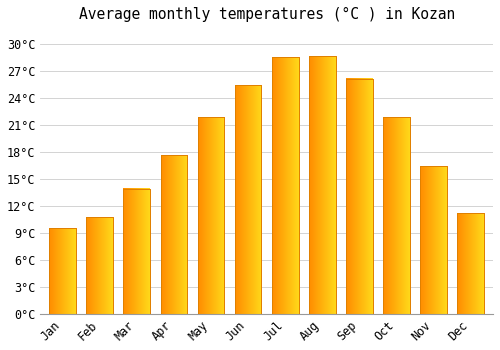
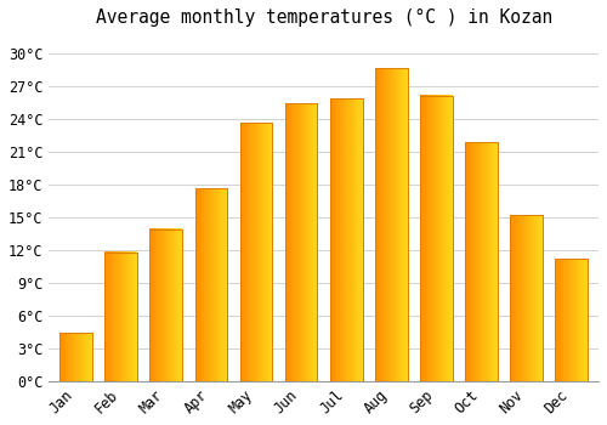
Jan: 9.5°C -> 4.4°C
Feb: 10.7°C -> 11.8°C
May: 21.8°C -> 23.6°C
Jul: 28.5°C -> 25.8°C
Nov: 16.4°C -> 15.2°C
